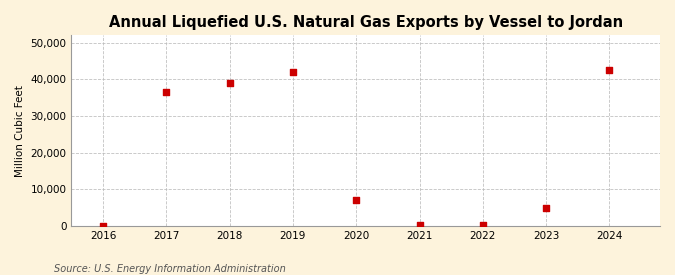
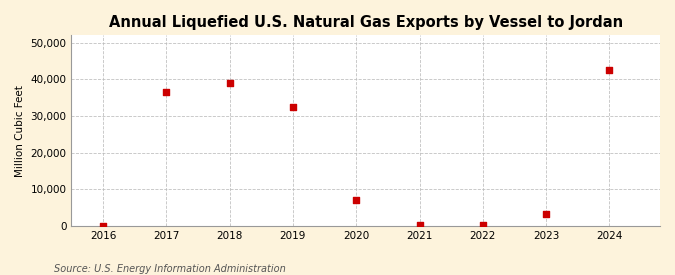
2019: 42,000 -> 32,500
2023: 5,000 -> 3,200
